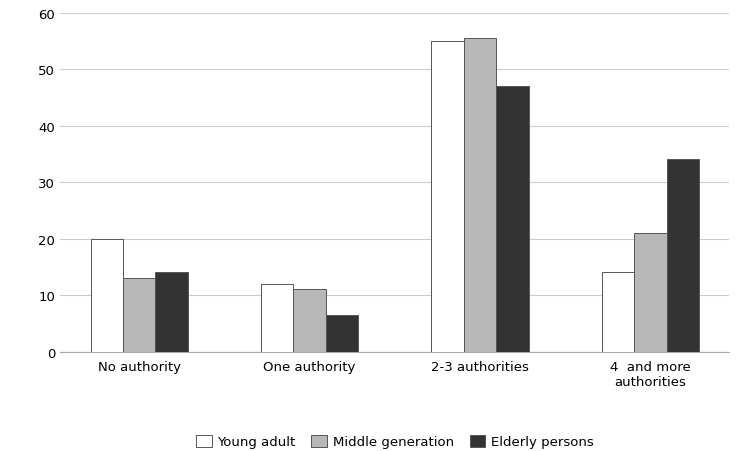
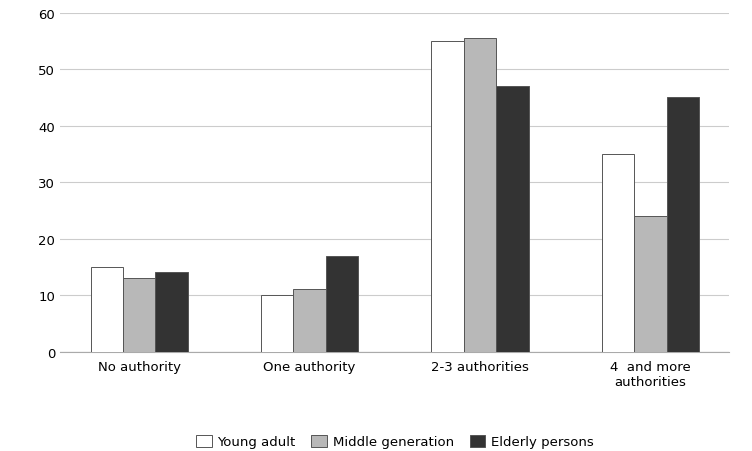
Young adult/No authority: 20 -> 15
Young adult/One authority: 12 -> 10
Elderly persons/One authority: 6.5 -> 17.0
Young adult/4 and more authorities: 14 -> 35
Middle generation/4 and more authorities: 21.0 -> 24.0
Elderly persons/4 and more authorities: 34.0 -> 45.0
